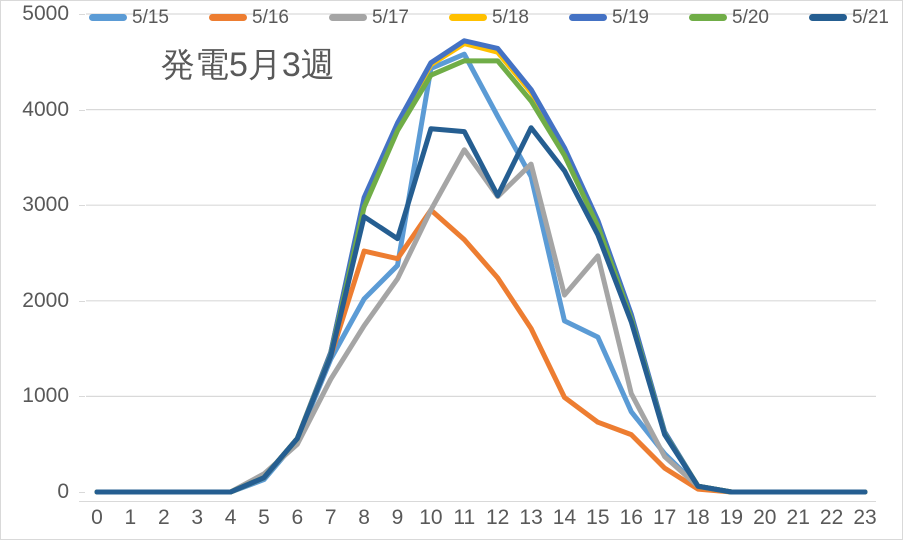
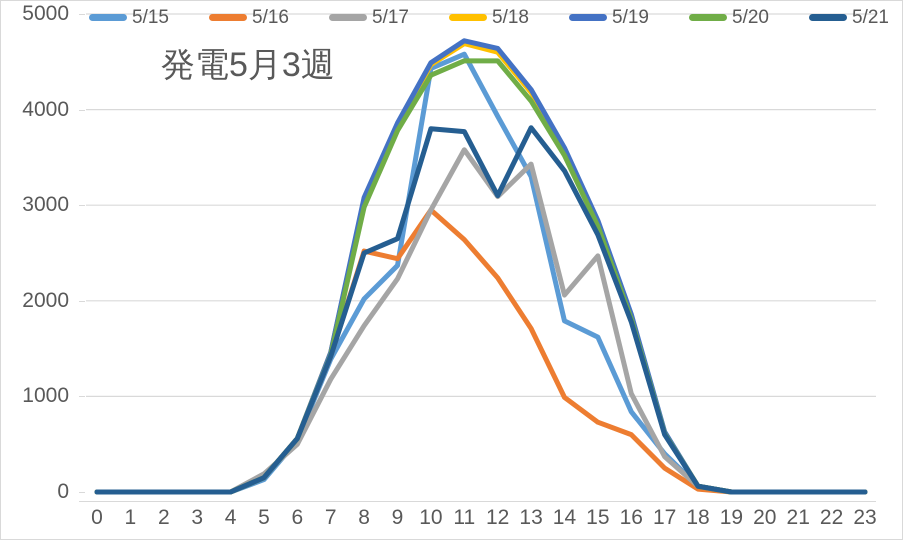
5/21/8: 2900 -> 2500
